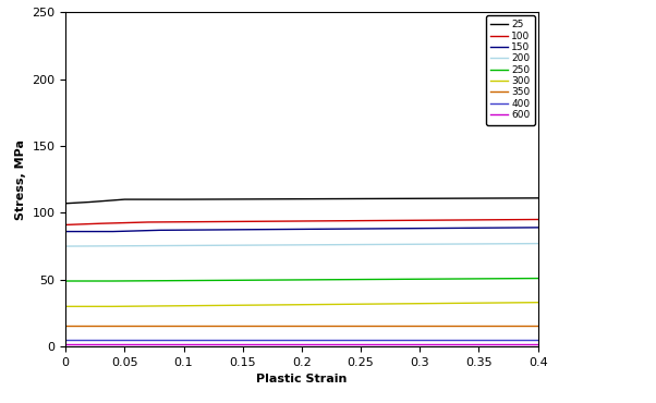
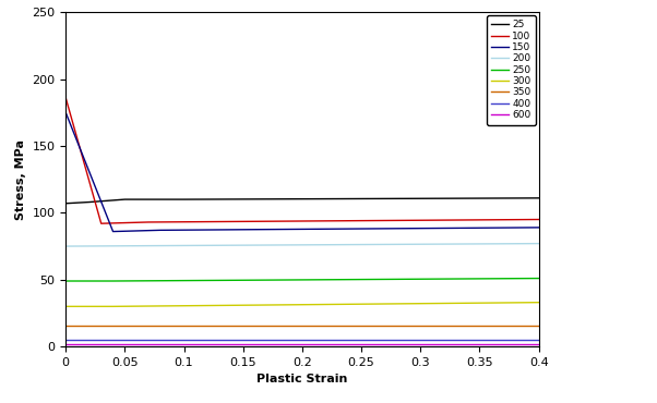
100/0: 91 -> 186
150/0: 86 -> 175
